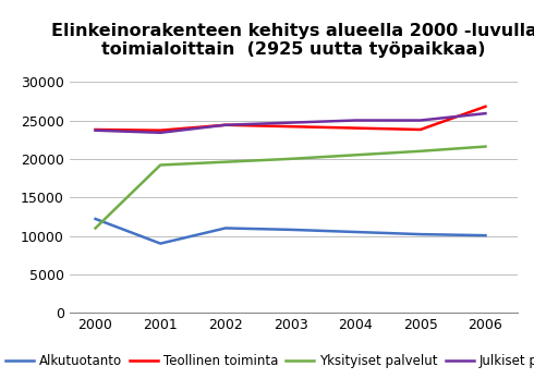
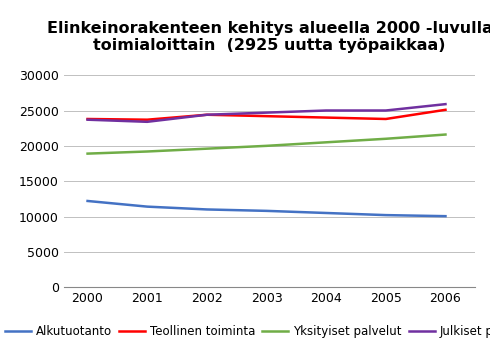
Yksityiset palvelut/2000: 11000 -> 18900
Alkutuotanto/2001: 9000 -> 11400
Teollinen toiminta/2006: 26800 -> 25100
